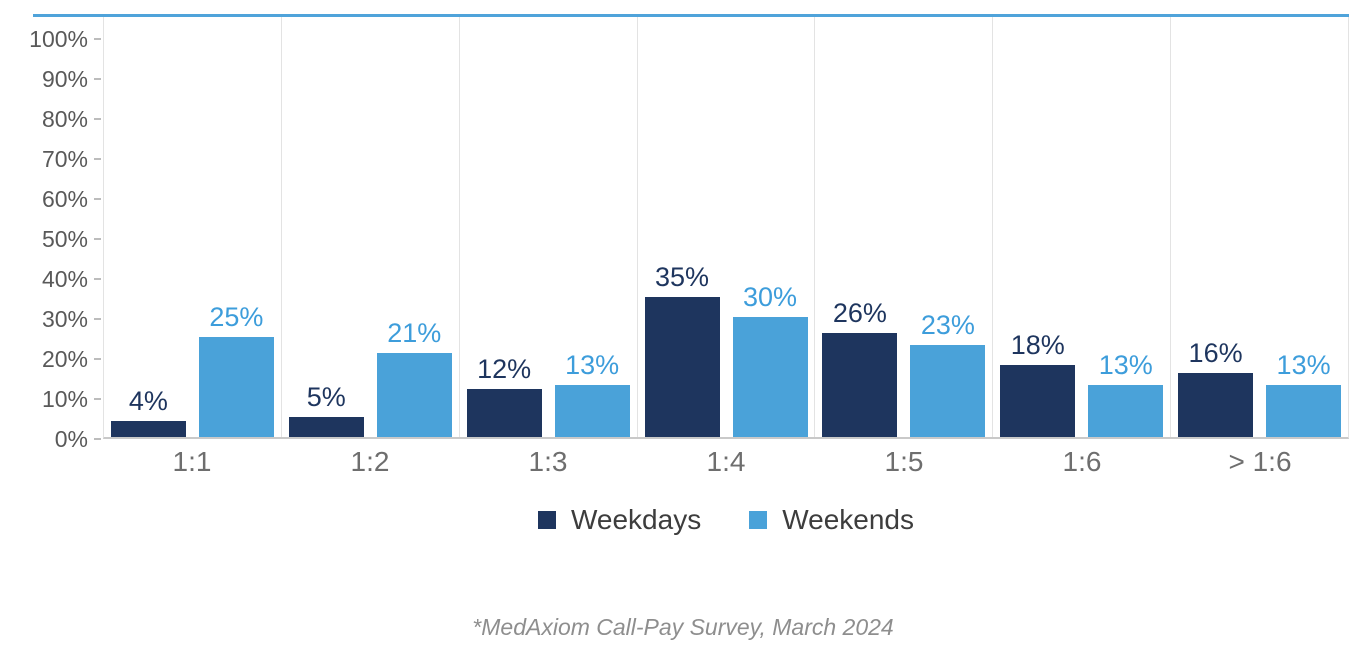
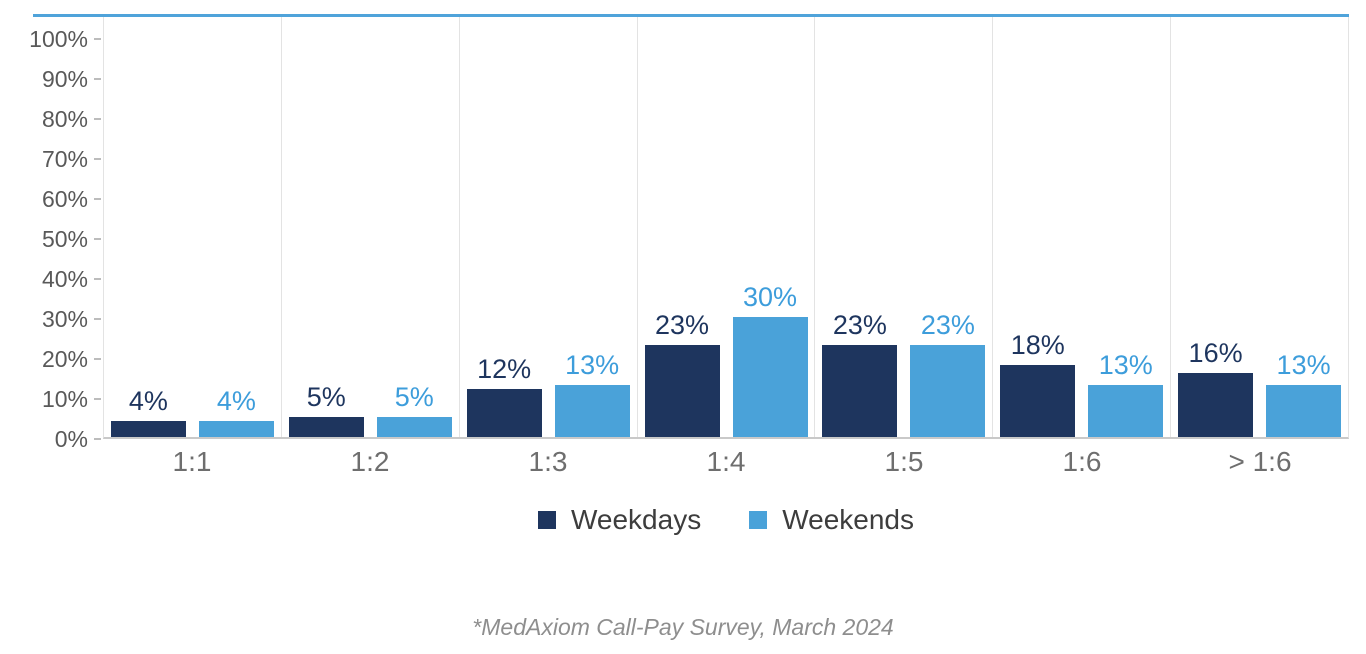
Weekends/1:1: 25% -> 4%
Weekends/1:2: 21% -> 5%
Weekdays/1:4: 35% -> 23%
Weekdays/1:5: 26% -> 23%
